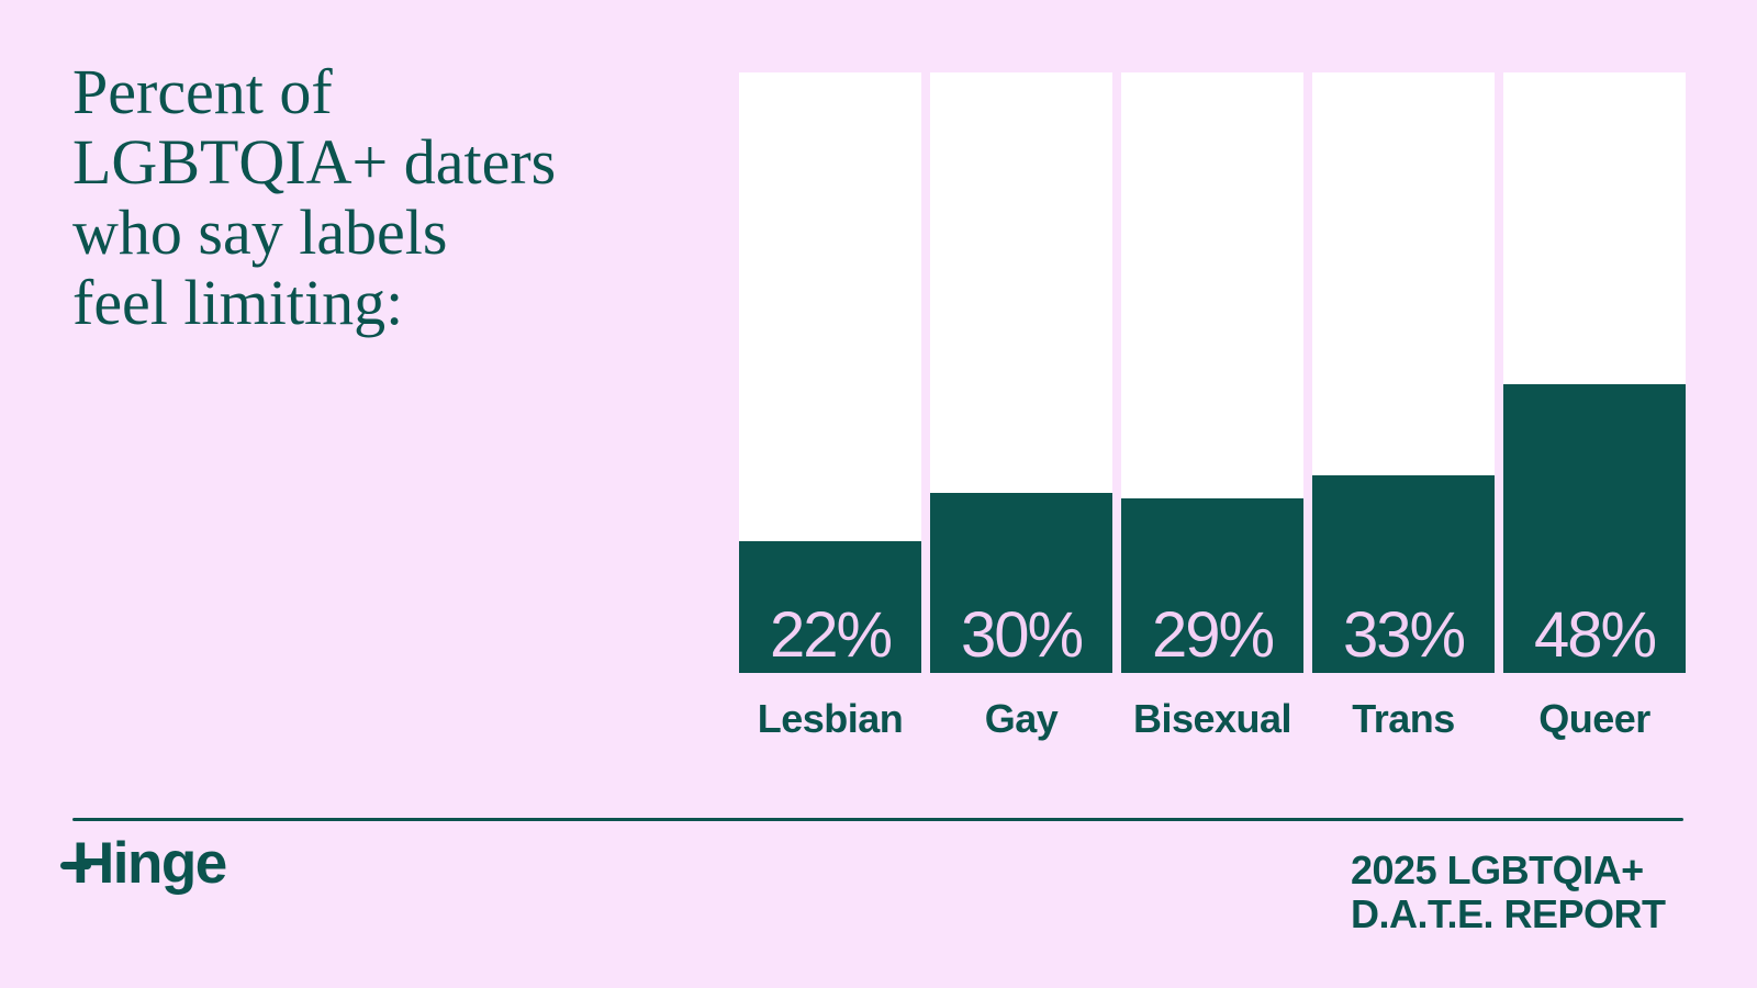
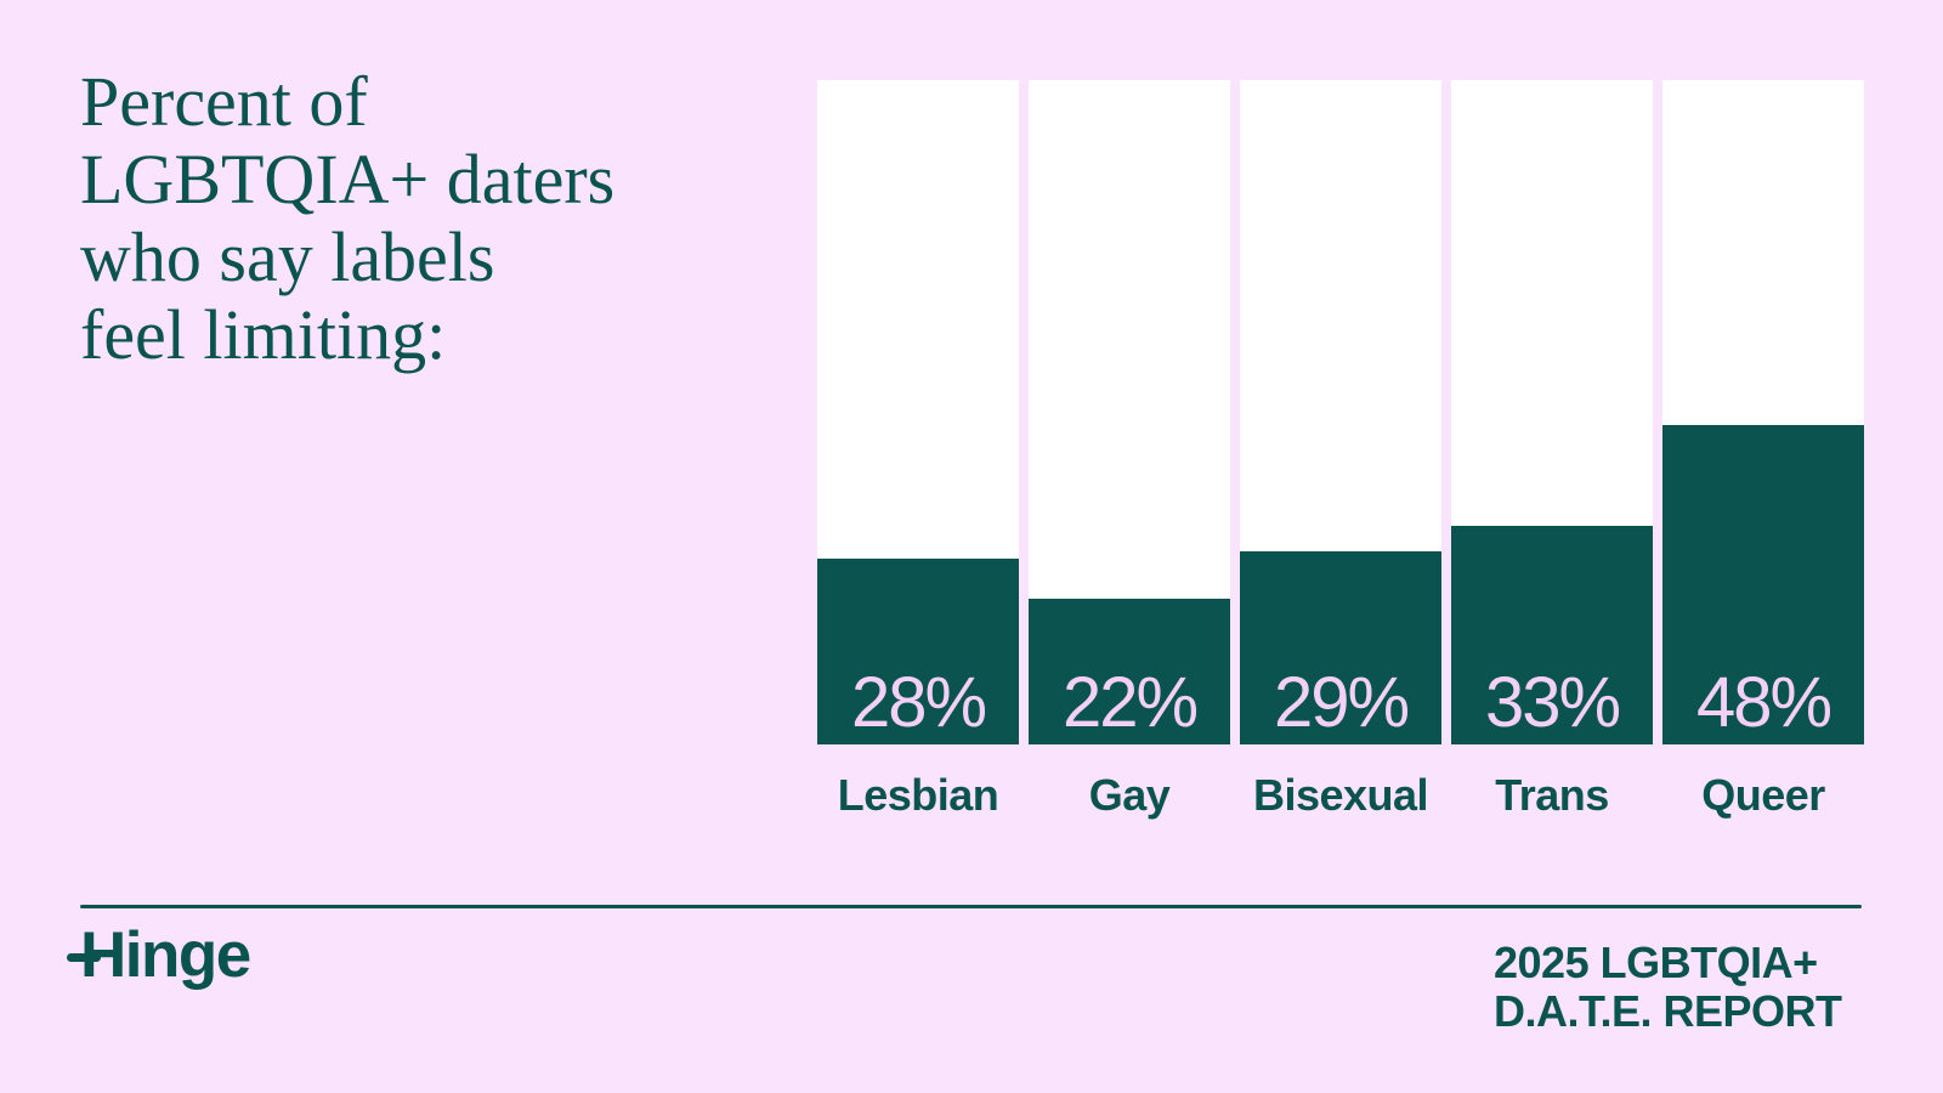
Lesbian: 22% -> 28%
Gay: 30% -> 22%
